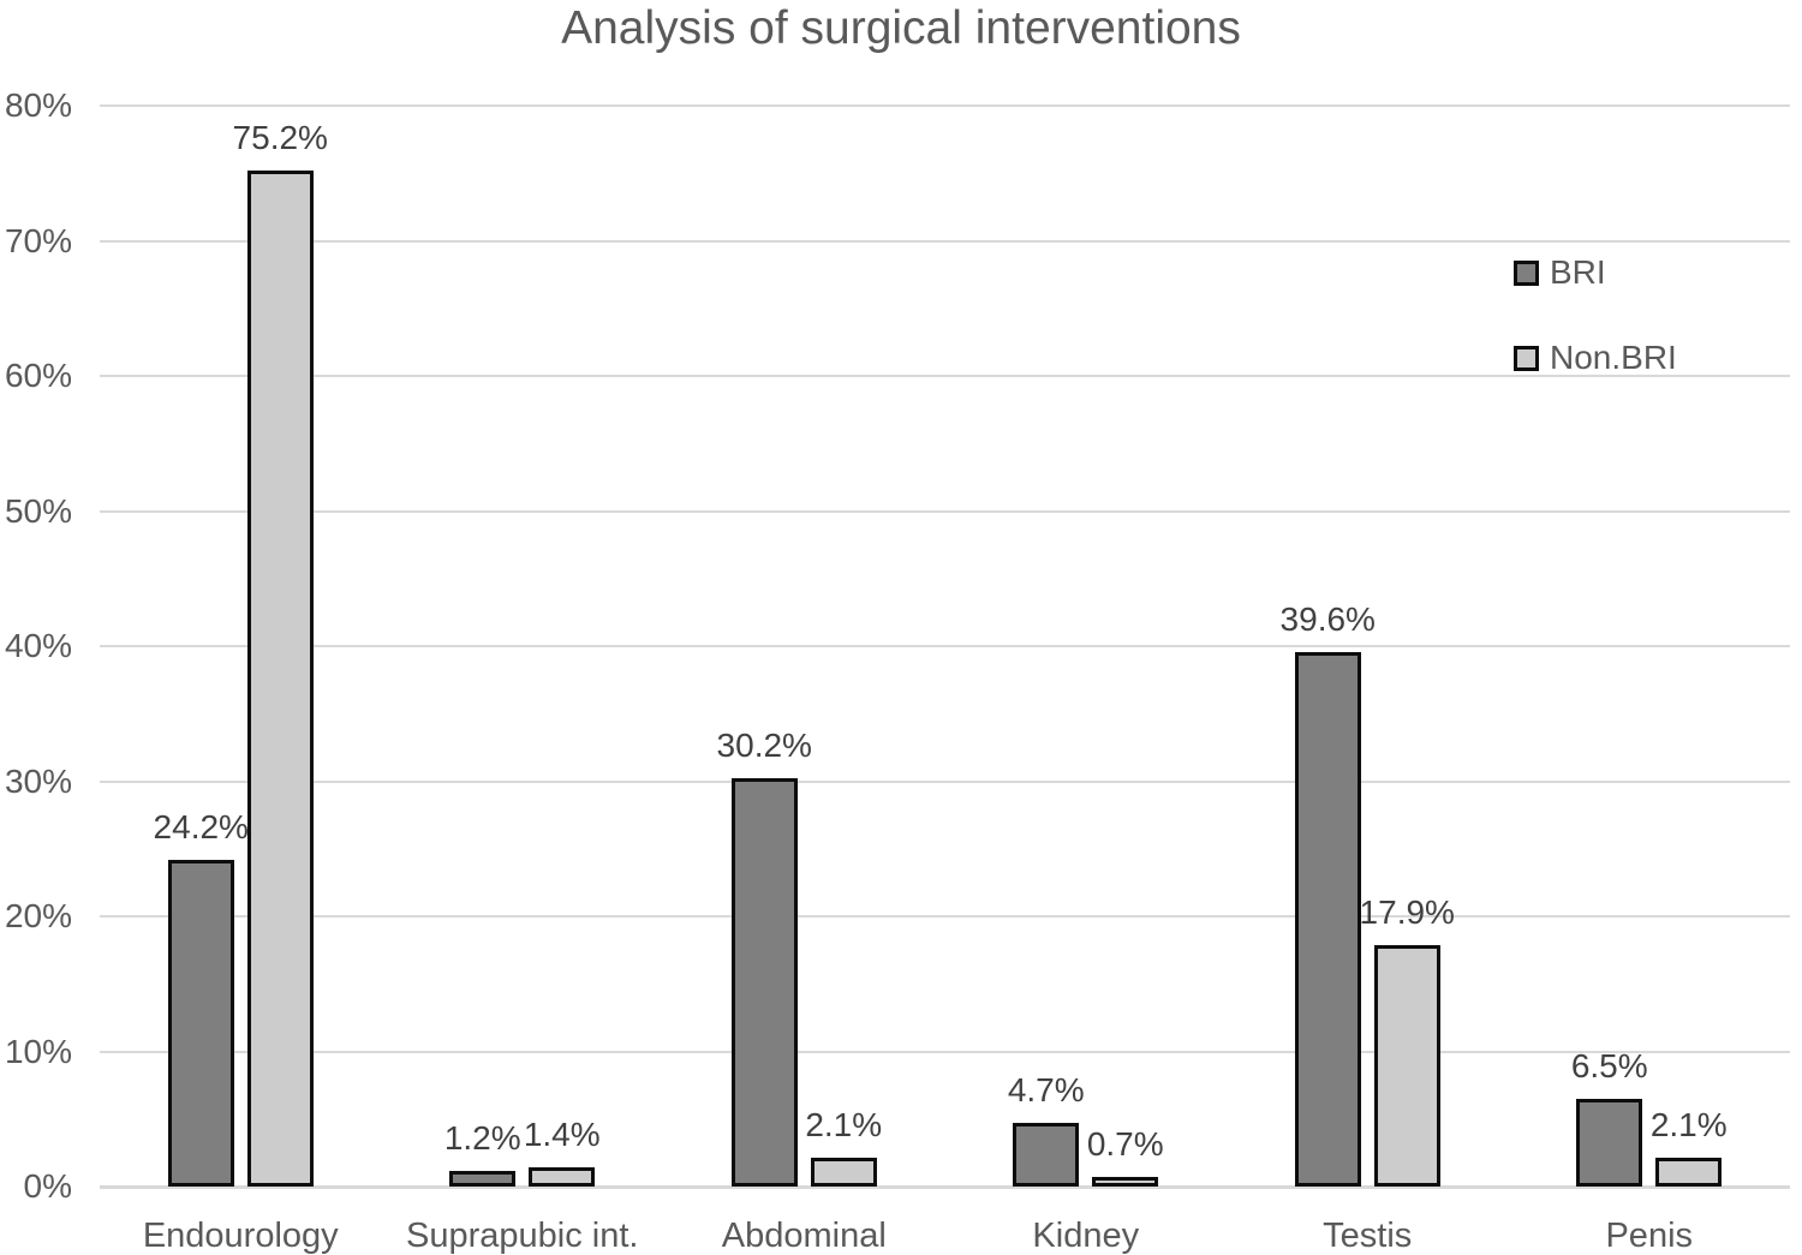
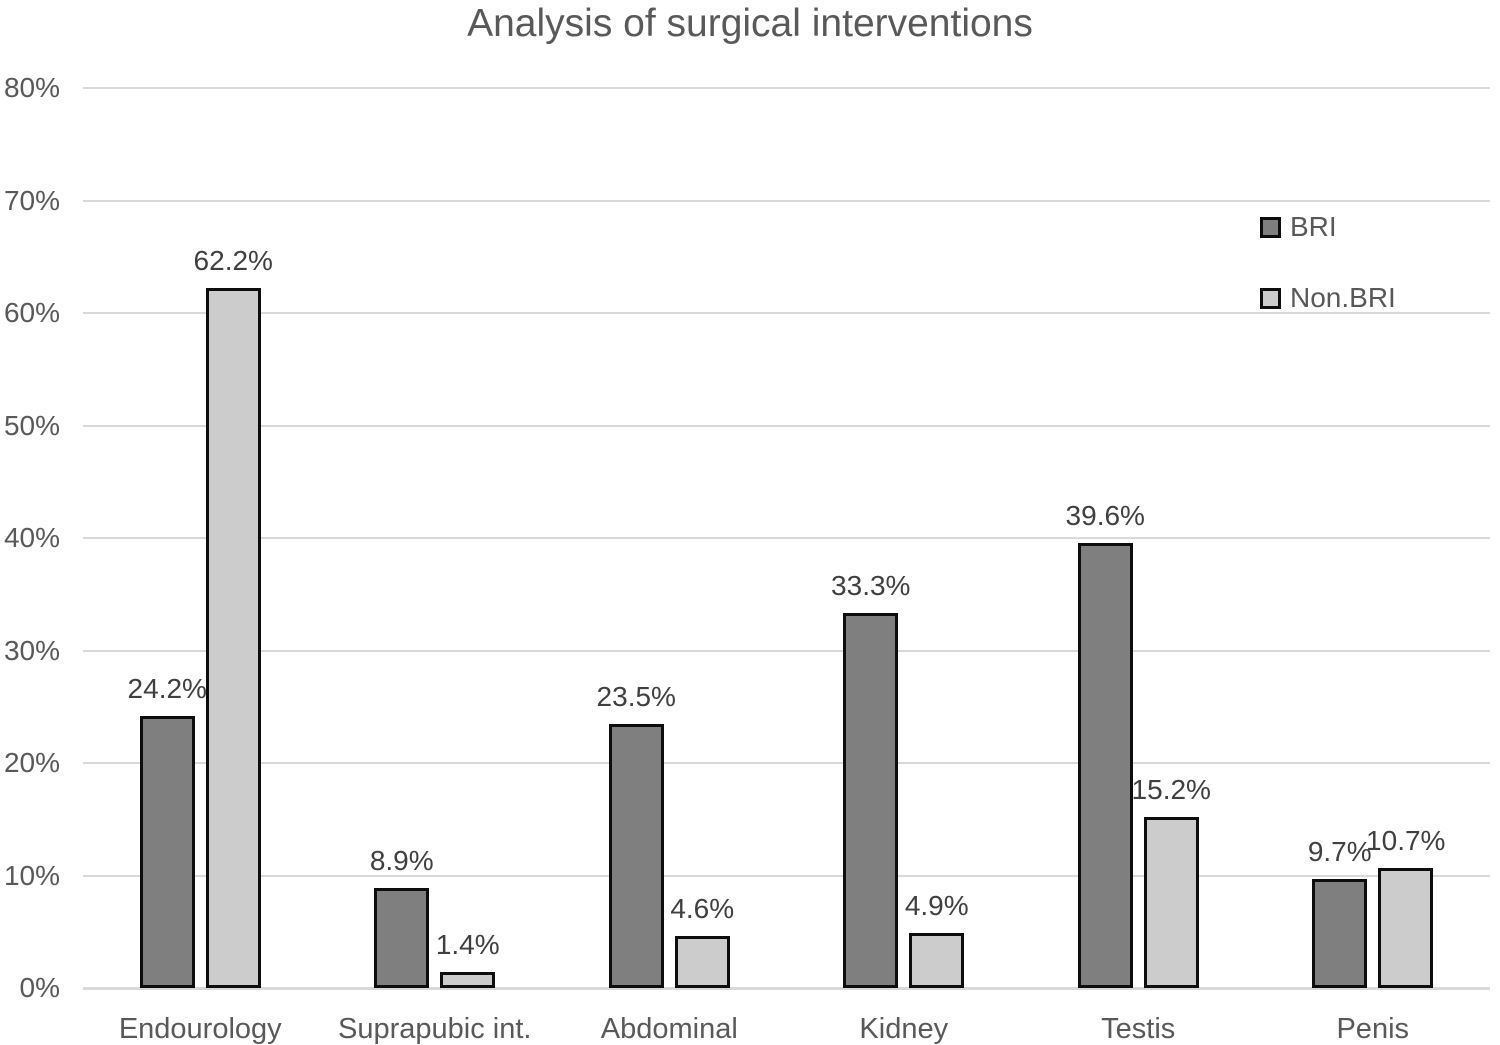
Non.BRI/Endourology: 75.2% -> 62.2%
BRI/Suprapubic int.: 1.2% -> 8.9%
BRI/Abdominal: 30.2% -> 23.5%
Non.BRI/Abdominal: 2.1% -> 4.6%
BRI/Kidney: 4.7% -> 33.3%
Non.BRI/Kidney: 0.7% -> 4.9%
Non.BRI/Testis: 17.9% -> 15.2%
BRI/Penis: 6.5% -> 9.7%
Non.BRI/Penis: 2.1% -> 10.7%
